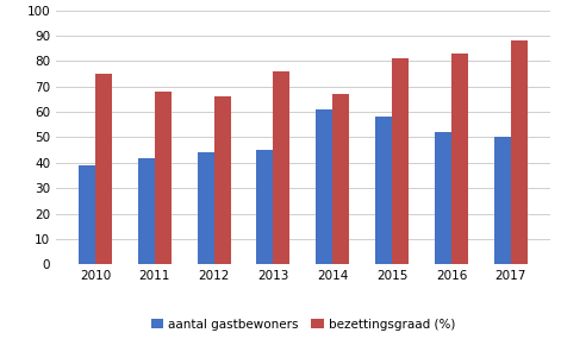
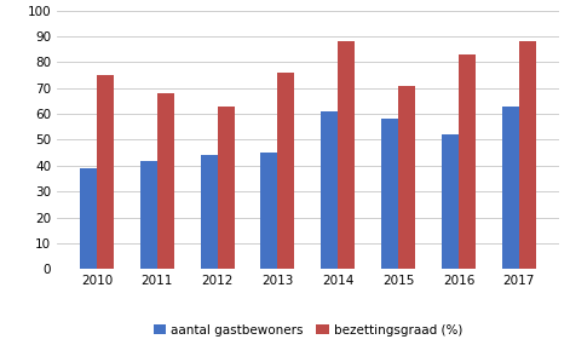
bezettingsgraad (%)/2012: 66 -> 63
bezettingsgraad (%)/2014: 67 -> 88
bezettingsgraad (%)/2015: 81 -> 71
aantal gastbewoners/2017: 50 -> 63
